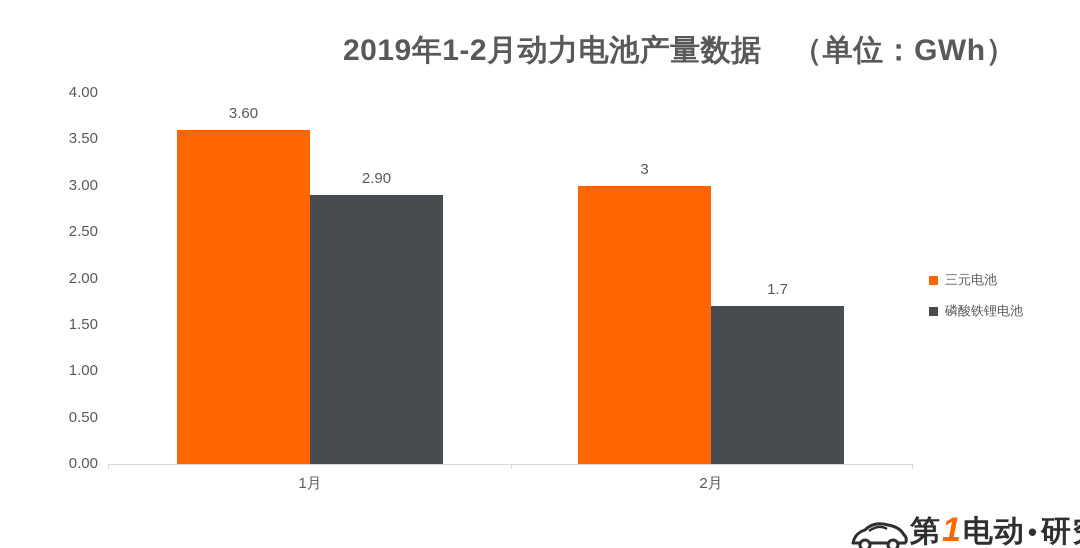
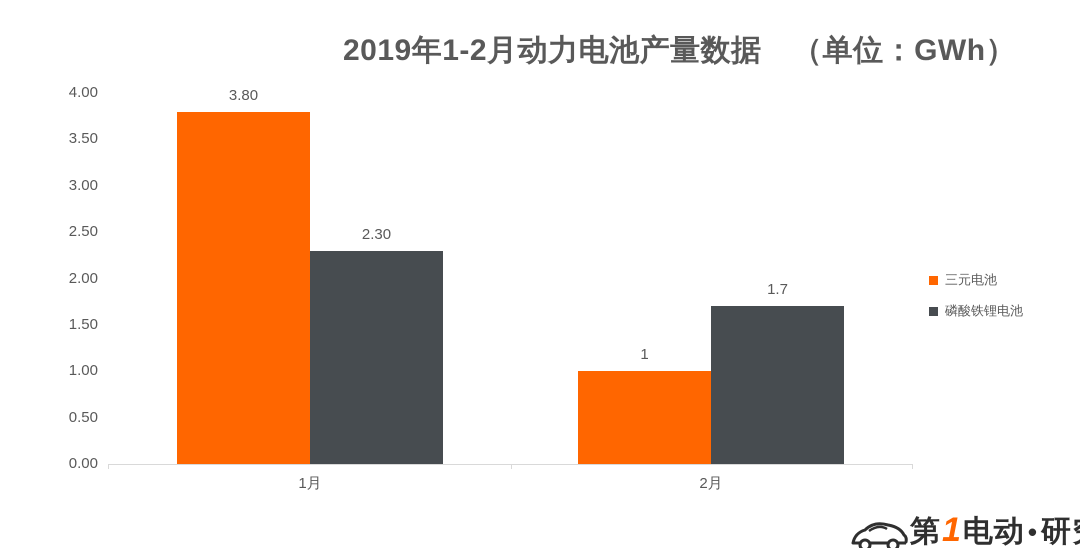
三元电池/1月: 3.60 -> 3.80
磷酸铁锂电池/1月: 2.90 -> 2.30
三元电池/2月: 3 -> 1
